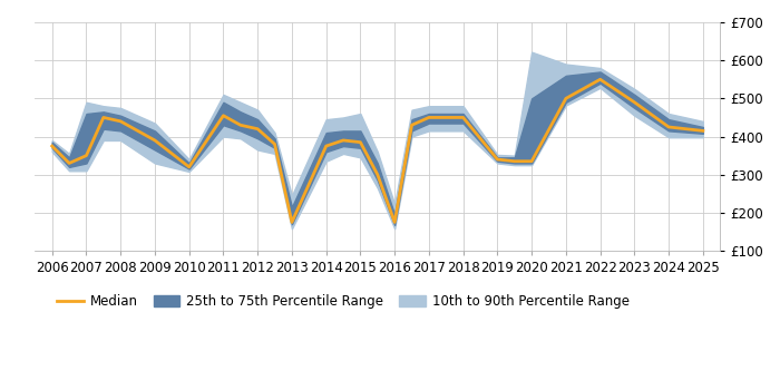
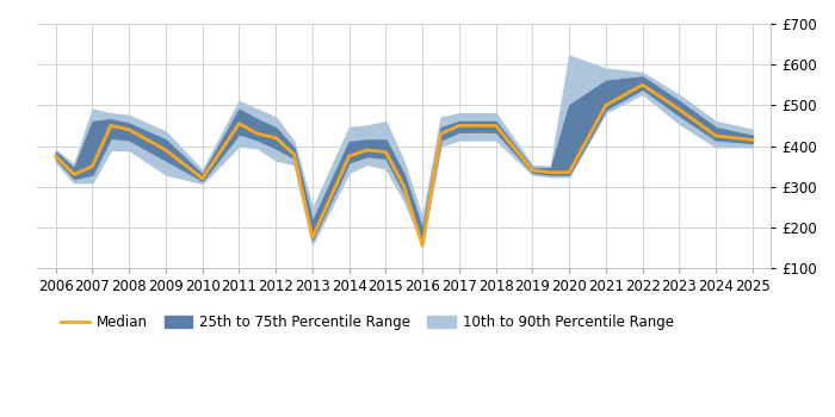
Median/2016: £175 -> £155
